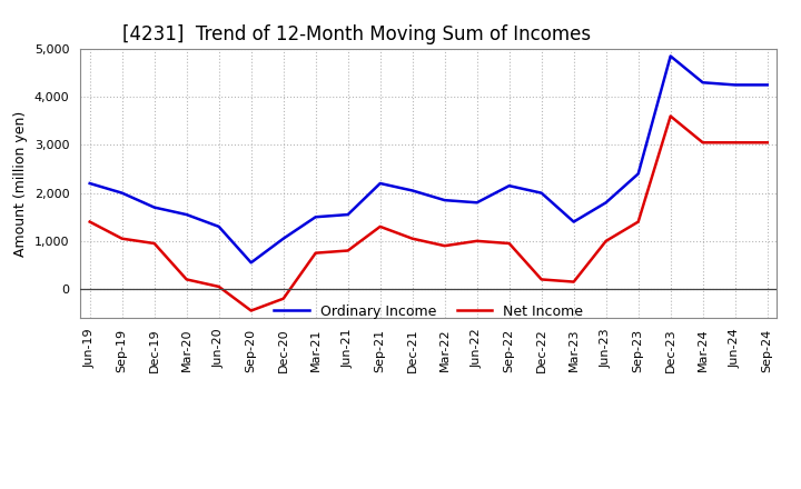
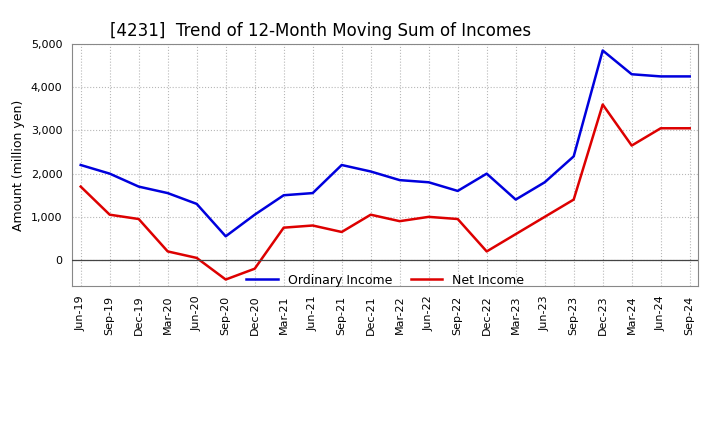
Net Income/Jun-19: 1,400 -> 1,700
Net Income/Sep-21: 1,300 -> 650
Ordinary Income/Sep-22: 2,150 -> 1,600
Net Income/Mar-23: 150 -> 600
Net Income/Mar-24: 3,050 -> 2,650
